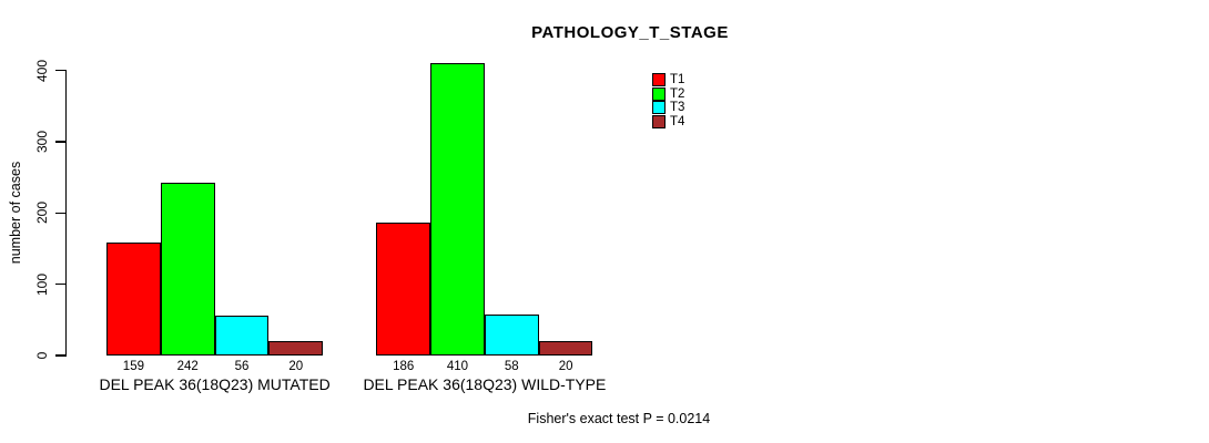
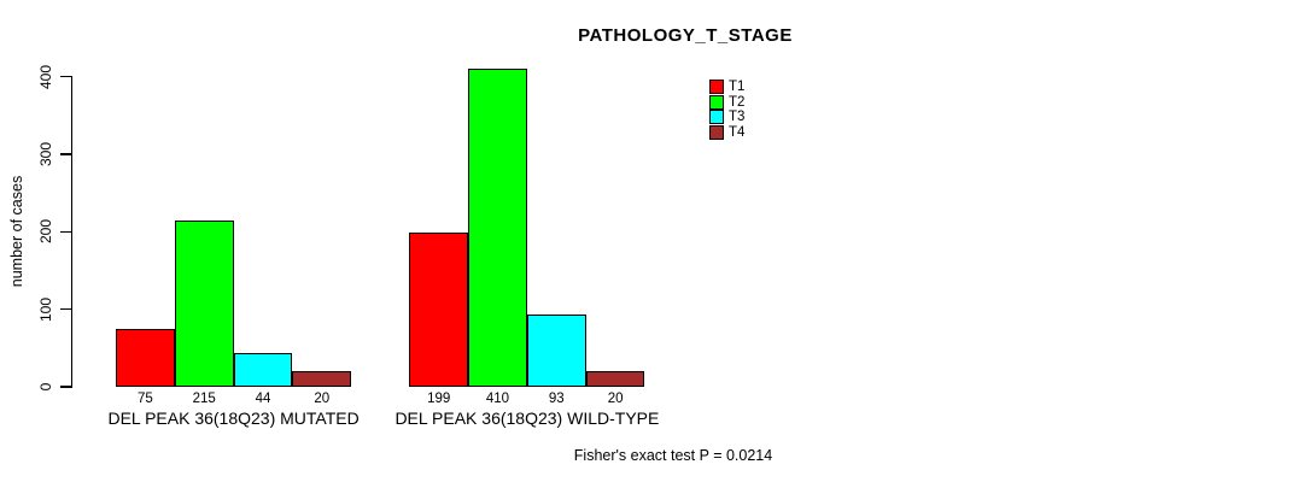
T1/DEL PEAK 36(18Q23) MUTATED: 159 -> 75
T2/DEL PEAK 36(18Q23) MUTATED: 242 -> 215
T3/DEL PEAK 36(18Q23) MUTATED: 56 -> 44
T1/DEL PEAK 36(18Q23) WILD-TYPE: 186 -> 199
T3/DEL PEAK 36(18Q23) WILD-TYPE: 58 -> 93
